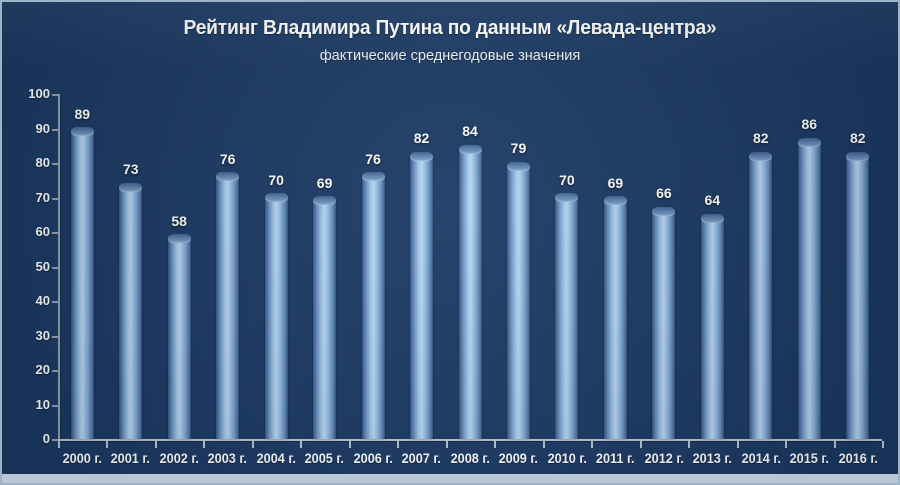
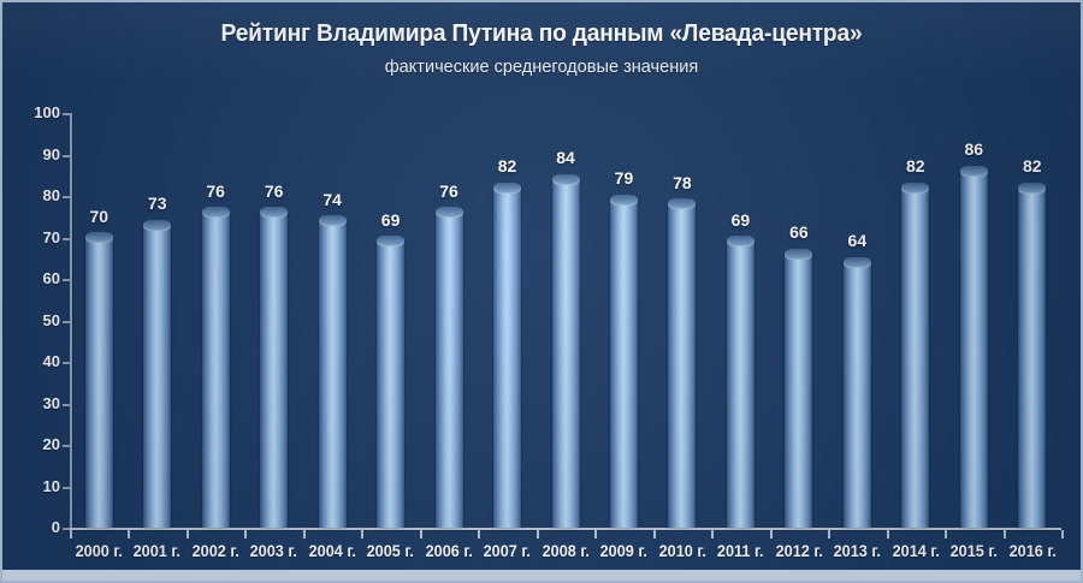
2000 г.: 89 -> 70
2002 г.: 58 -> 76
2004 г.: 70 -> 74
2010 г.: 70 -> 78
